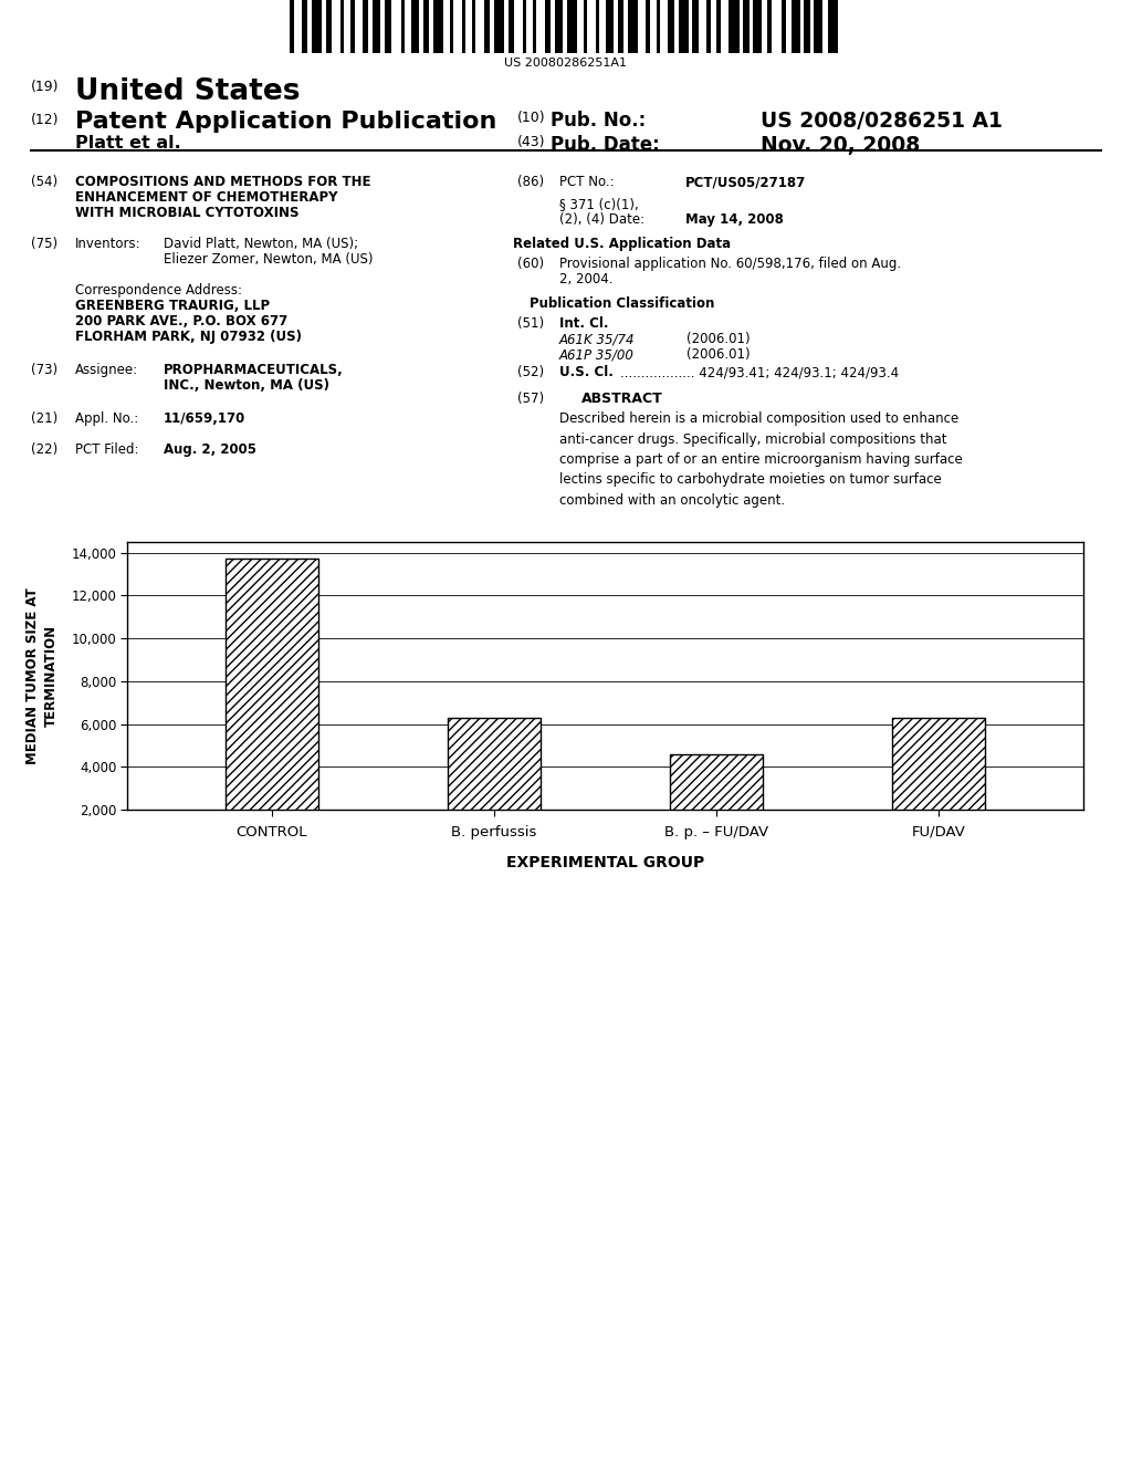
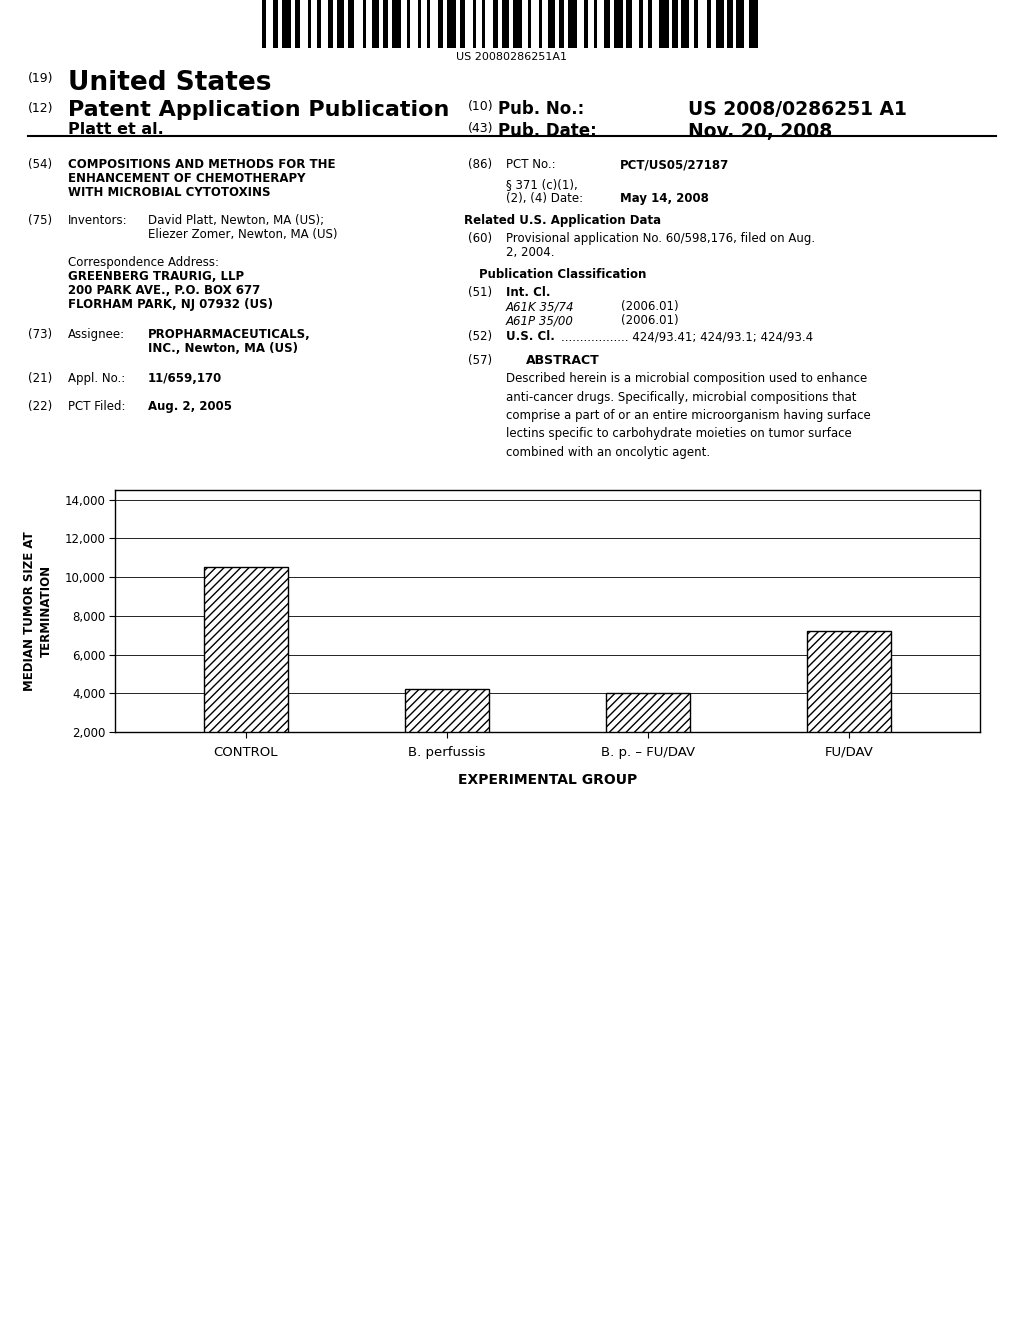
CONTROL: 13,700 -> 10,500
B. perfussis: 6,300 -> 4,200
B. p. – FU/DAV: 4,600 -> 4,000
FU/DAV: 6,300 -> 7,200
